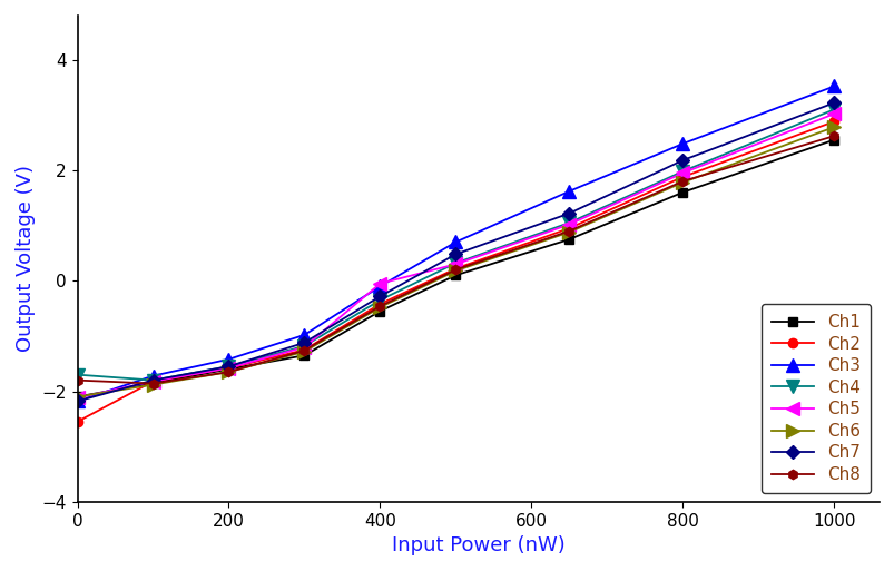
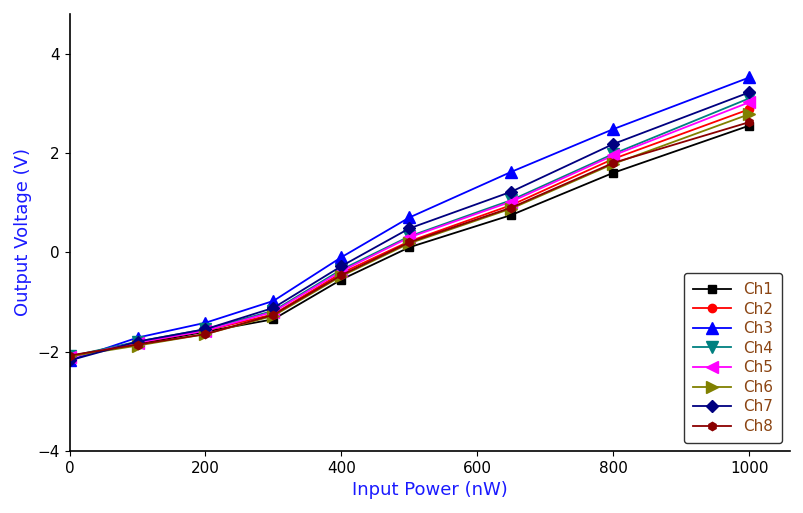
Ch2/0: -2.55 -> -2.10
Ch4/0: -1.70 -> -2.10
Ch8/0: -1.80 -> -2.08
Ch5/400: -0.05 -> -0.38
